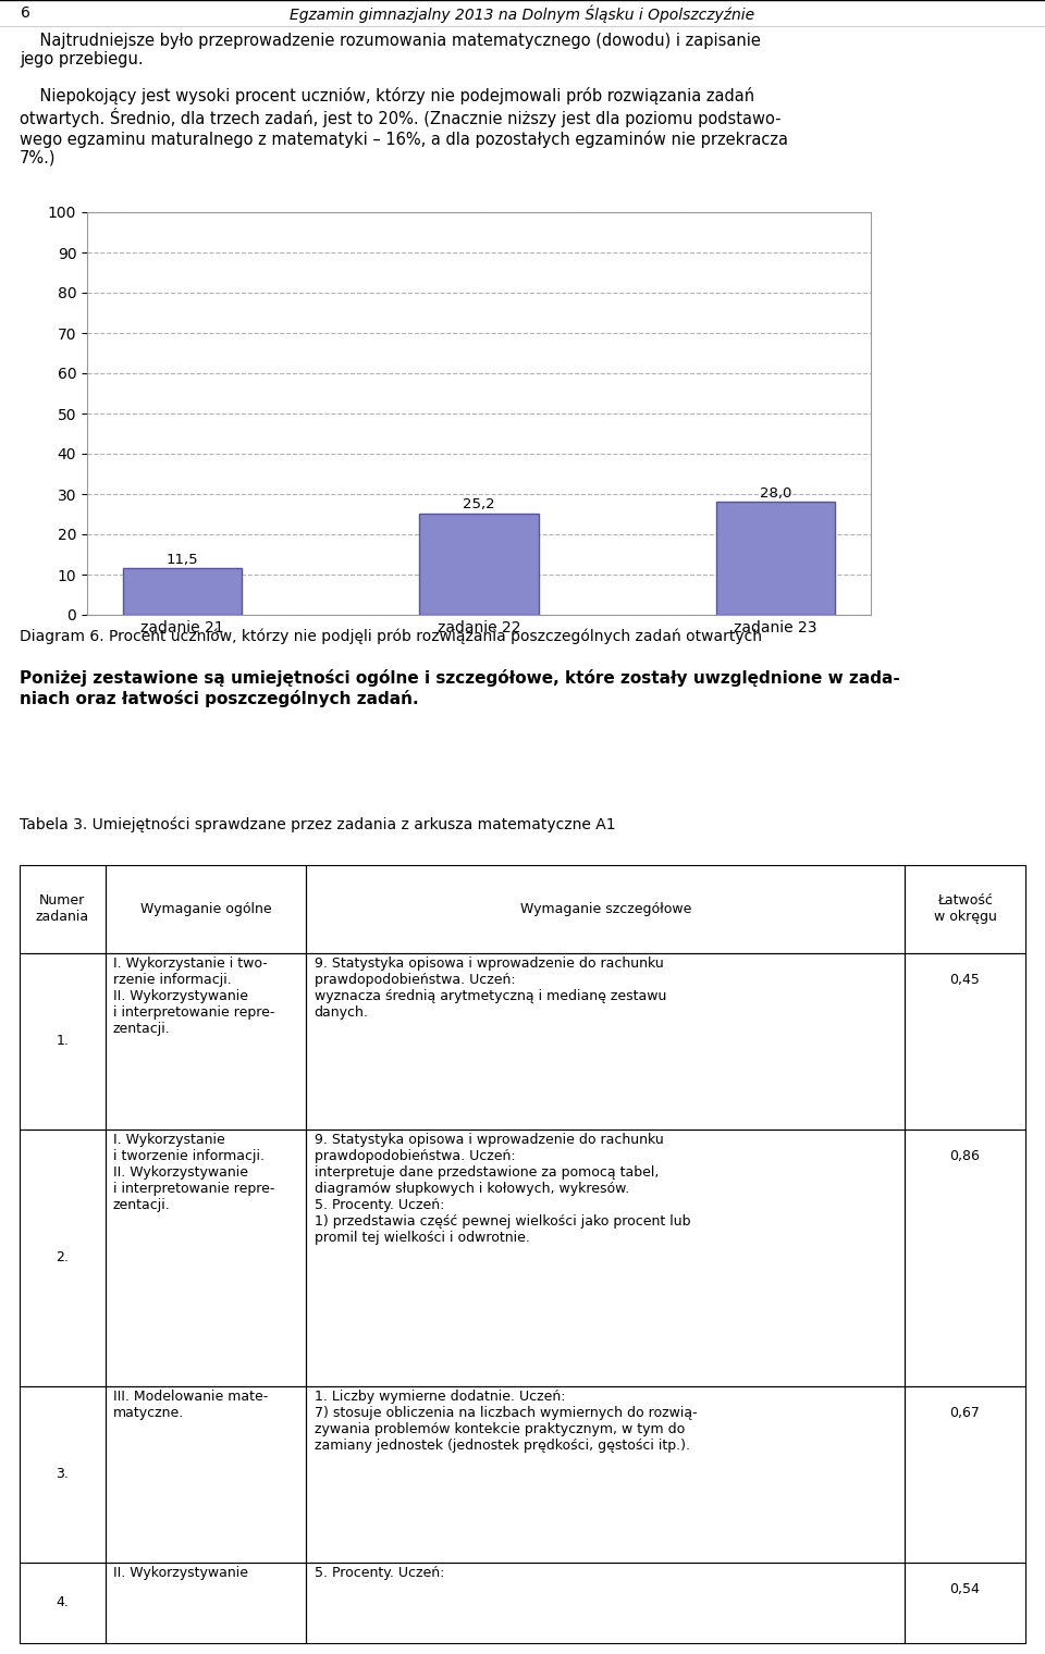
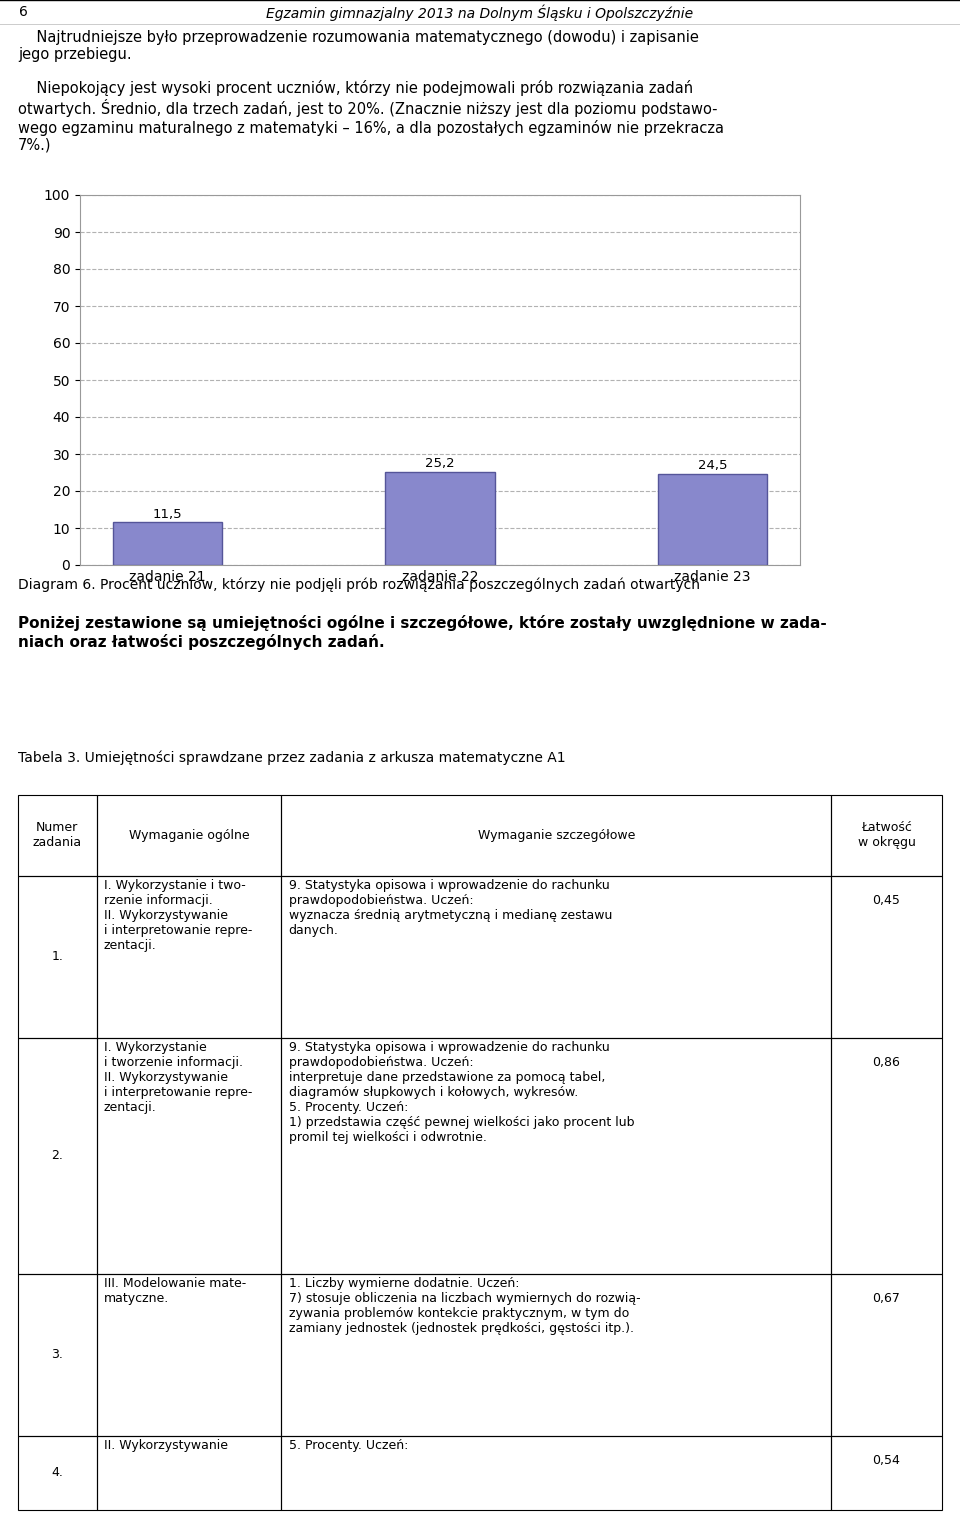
zadanie 23: 28,0 -> 24,5
